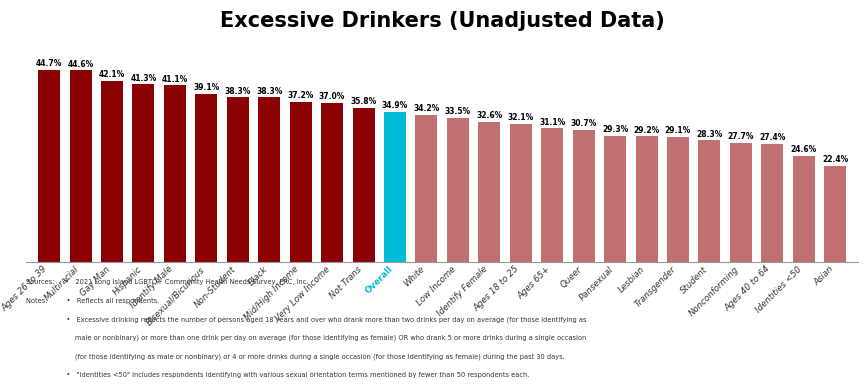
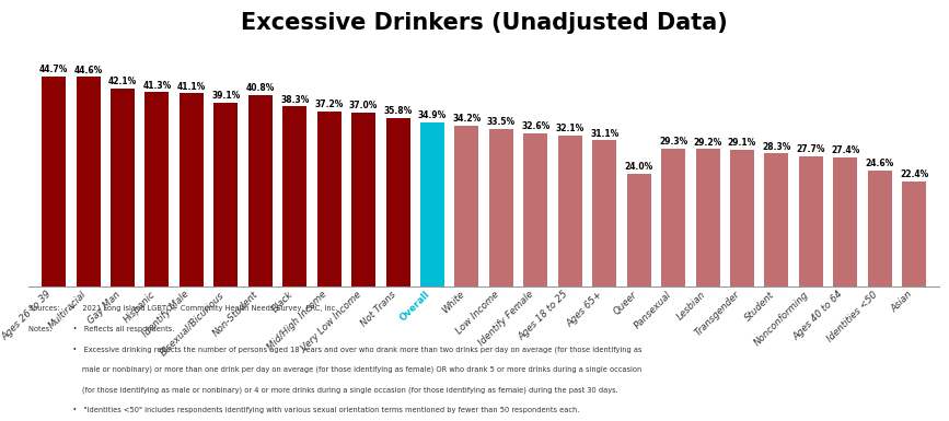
Non-Student: 38.3% -> 40.8%
Queer: 30.7% -> 24.0%
